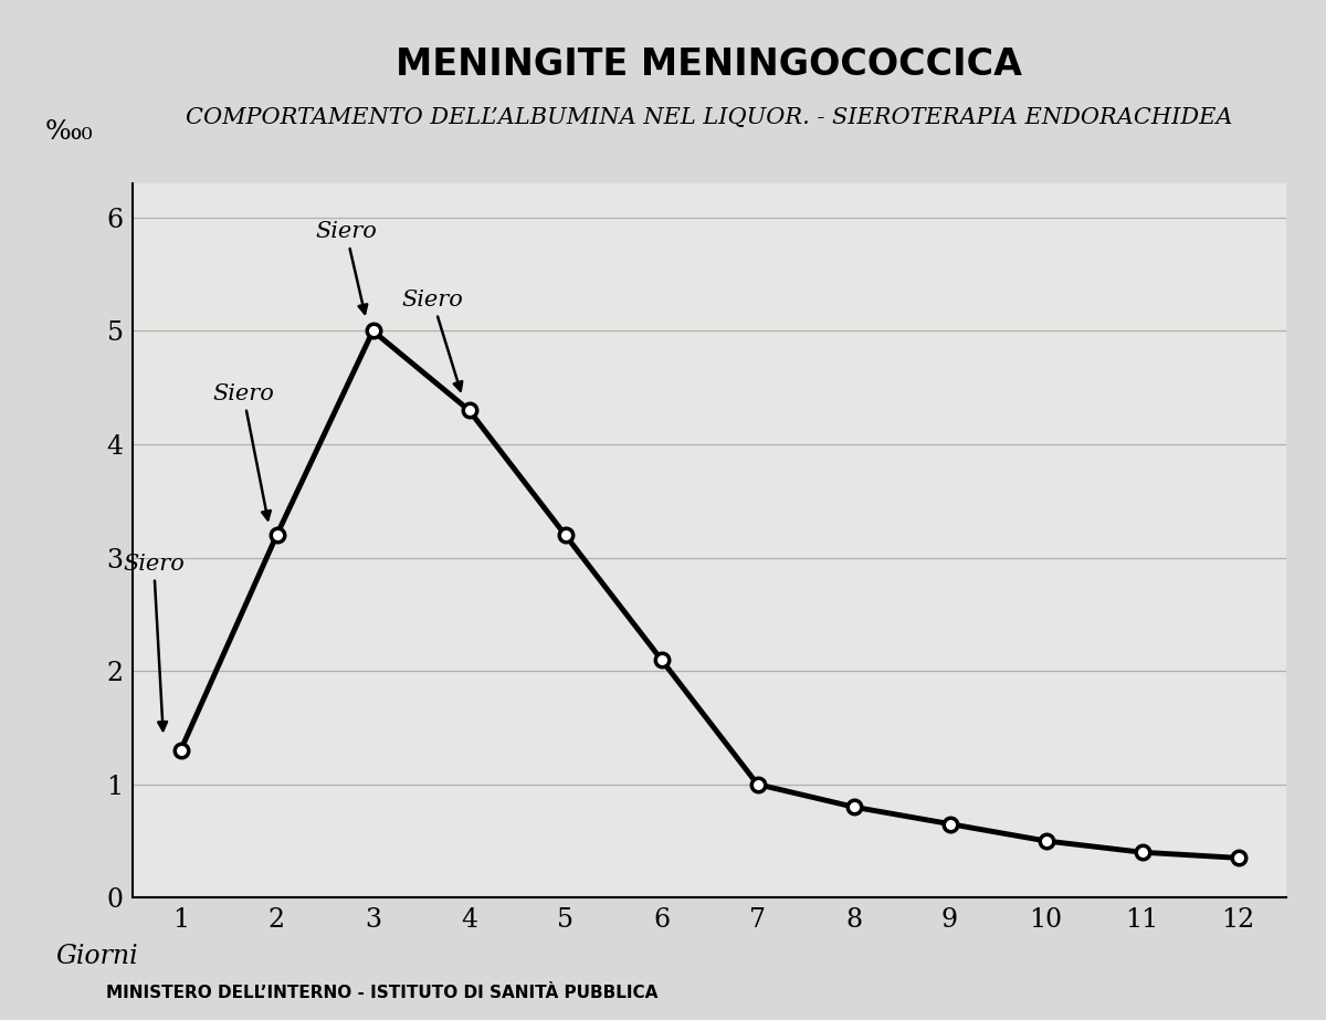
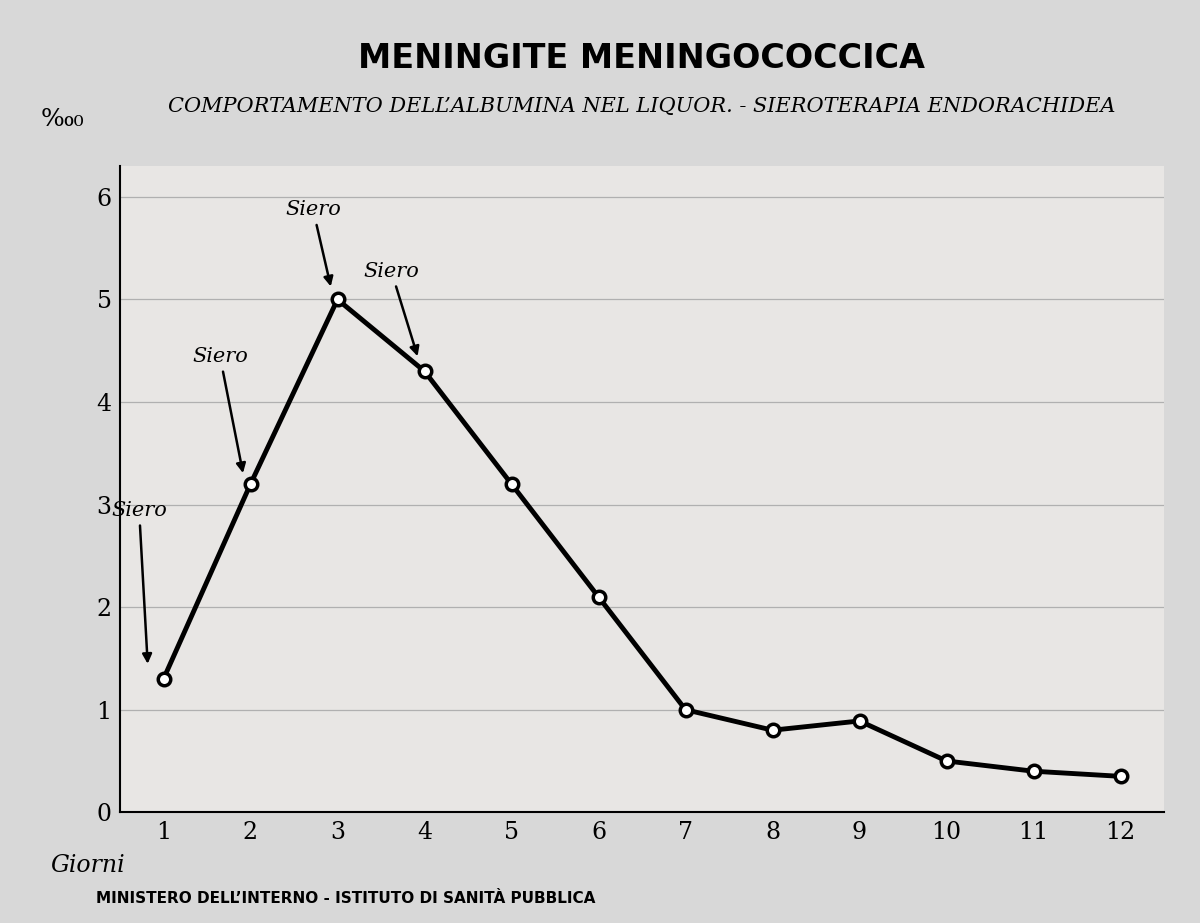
9: 0.65 -> 0.89
